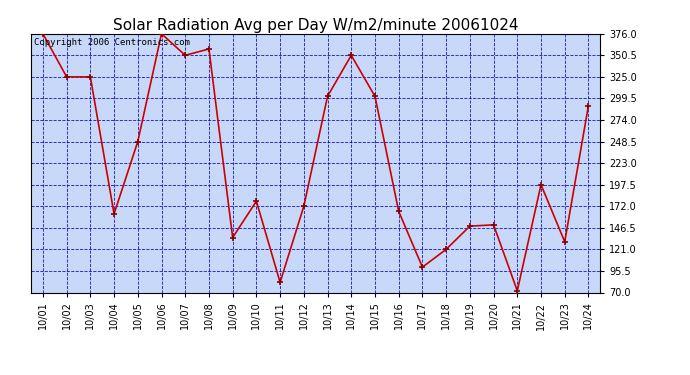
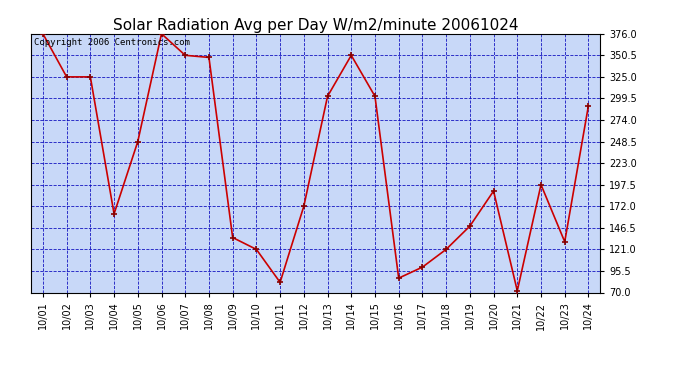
10/08: 358 -> 348
10/10: 178 -> 121
10/16: 166 -> 87
10/20: 150 -> 190
